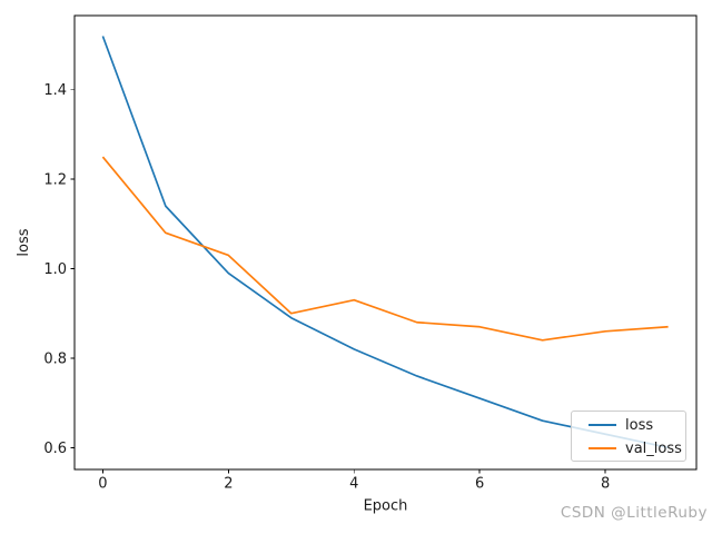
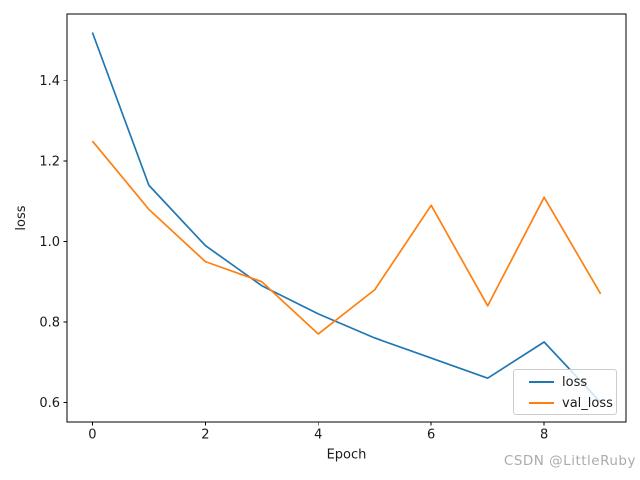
val_loss/2: 1.03 -> 0.95
val_loss/4: 0.93 -> 0.77
val_loss/6: 0.87 -> 1.09
loss/8: 0.63 -> 0.75
val_loss/8: 0.86 -> 1.11
